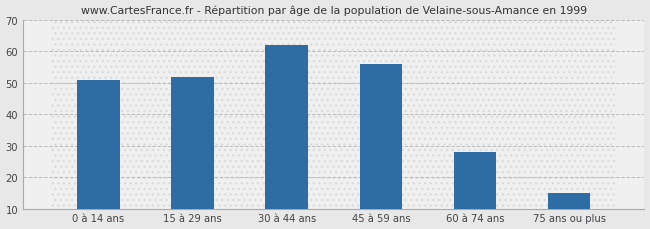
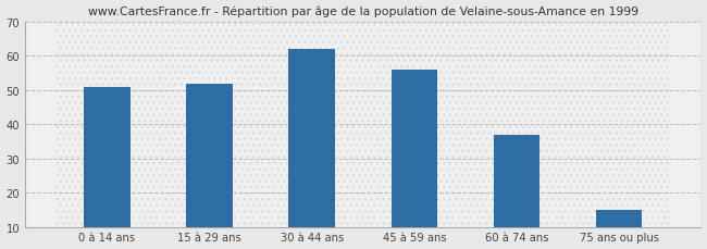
60 à 74 ans: 28 -> 37
